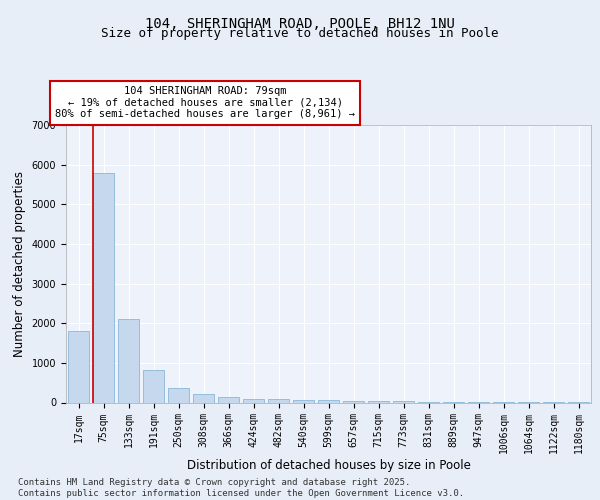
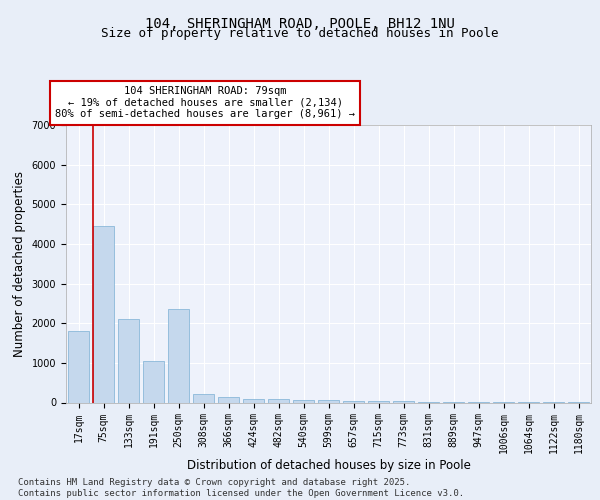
75sqm: 5800 -> 4450
191sqm: 820 -> 1050
250sqm: 370 -> 2350
